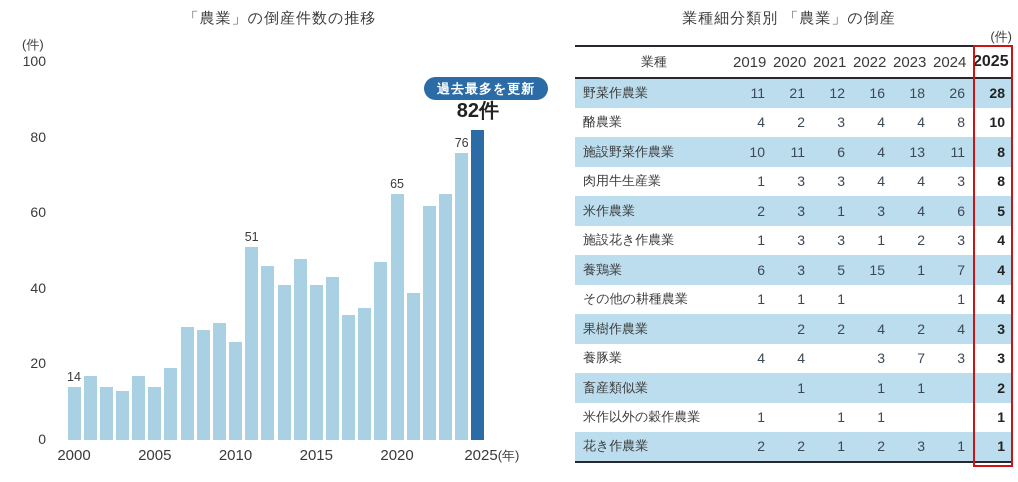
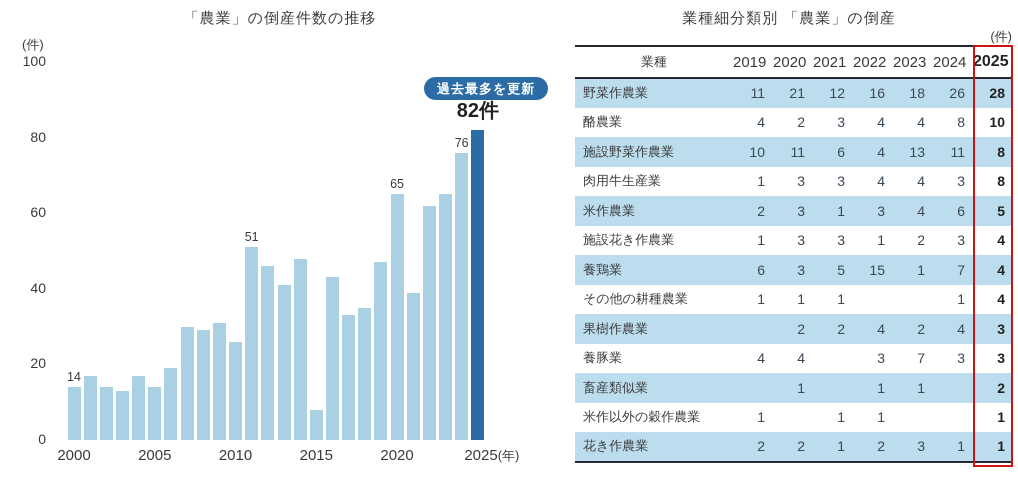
2015: 41 -> 8
